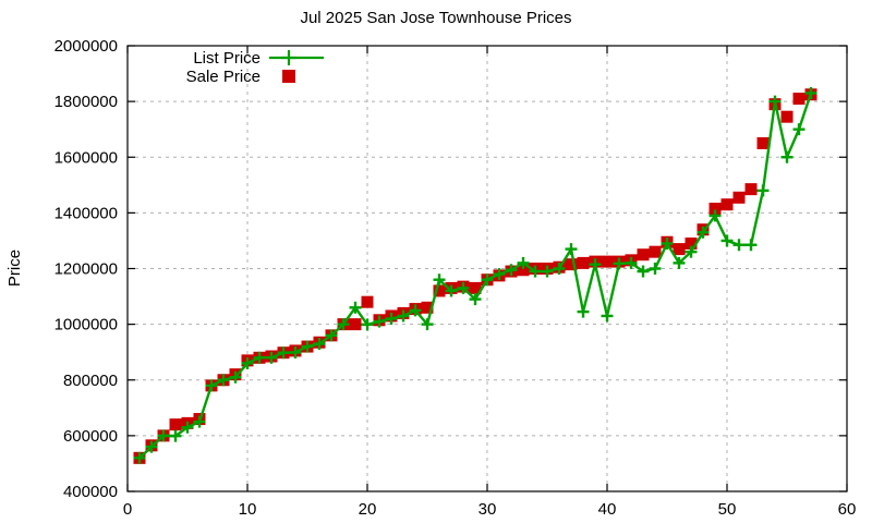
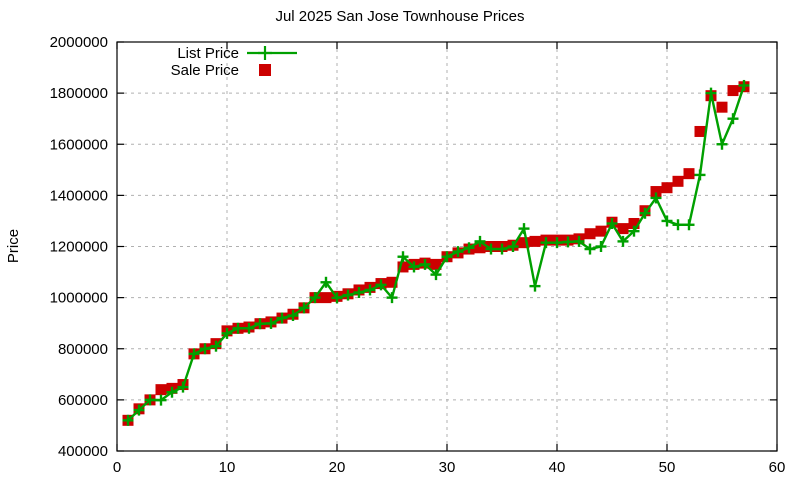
Sale Price/20: 1080000 -> 1000000
List Price/40: 1030000 -> 1220000
